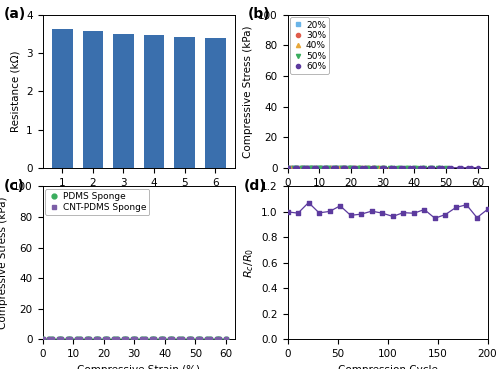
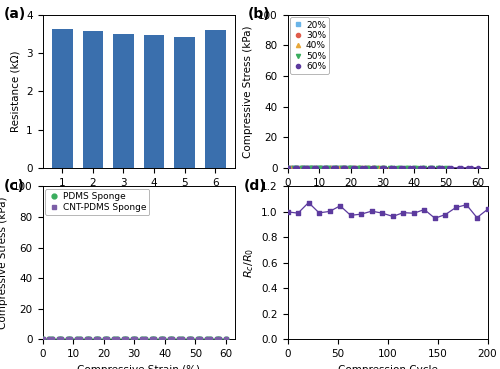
6: 3.40 -> 3.60
